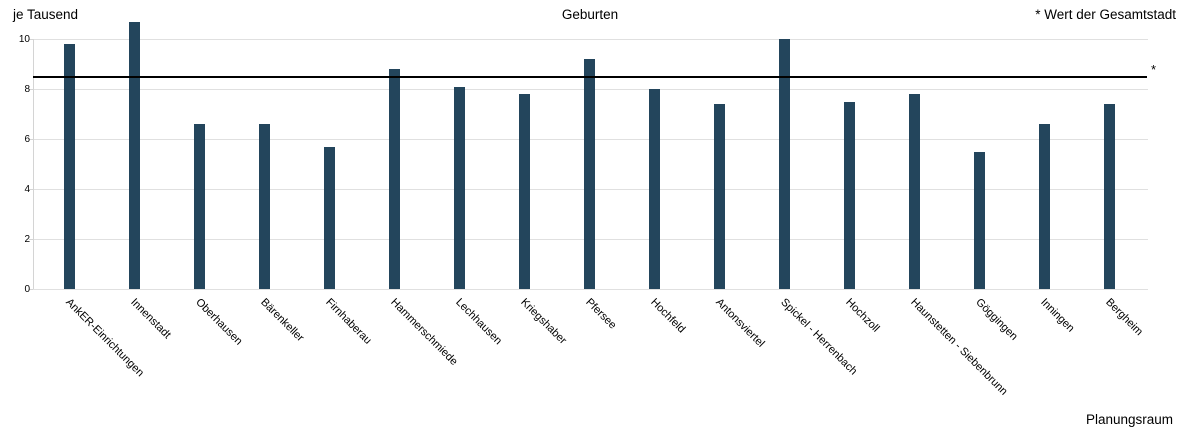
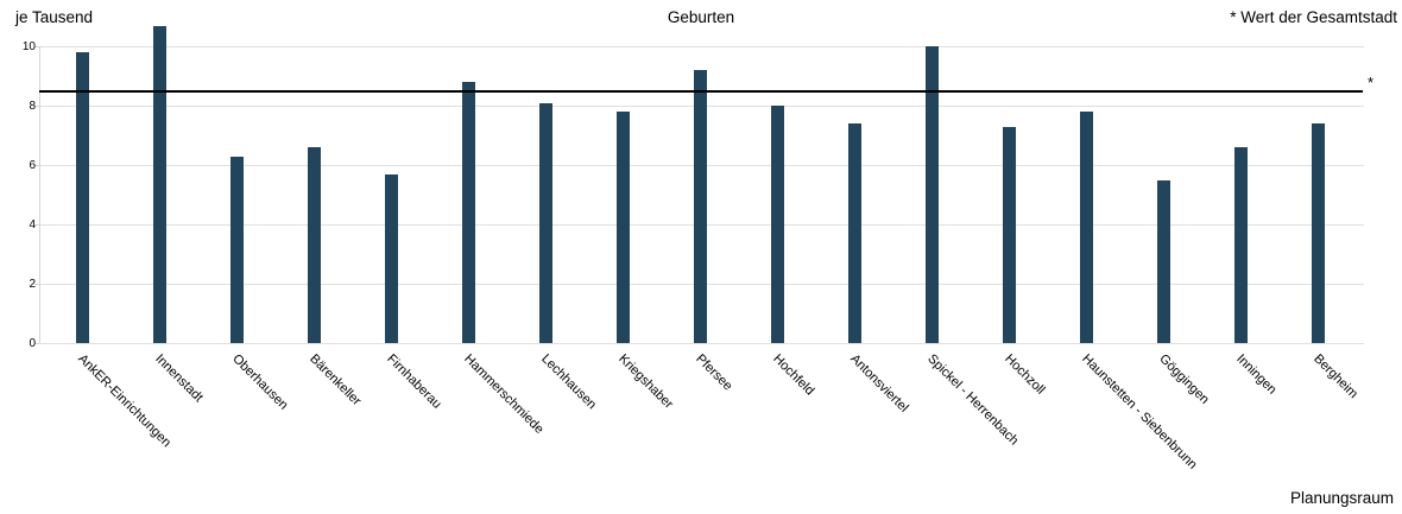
Oberhausen: 6.6 -> 6.3
Hochzoll: 7.5 -> 7.3
